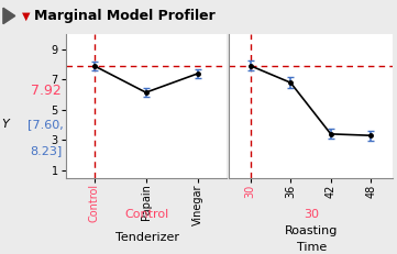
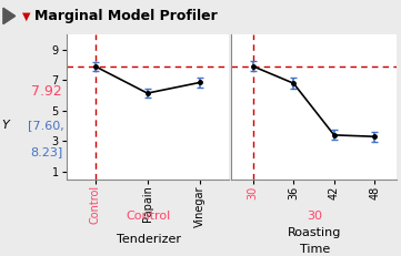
Vinegar: 7.4 -> 6.8
